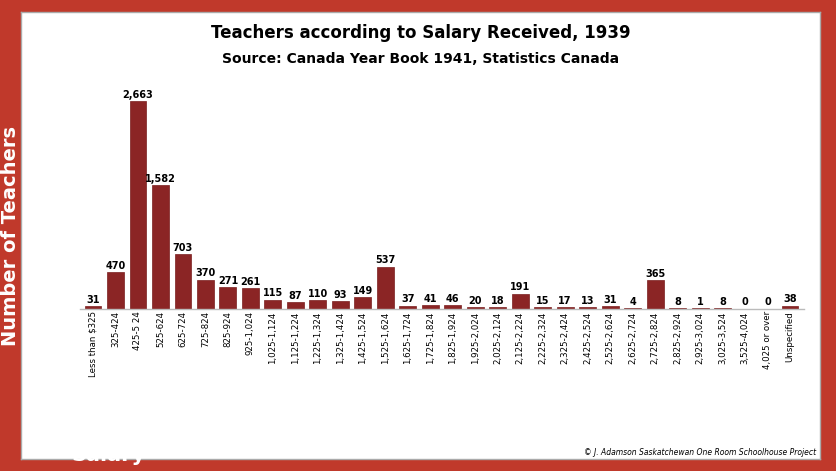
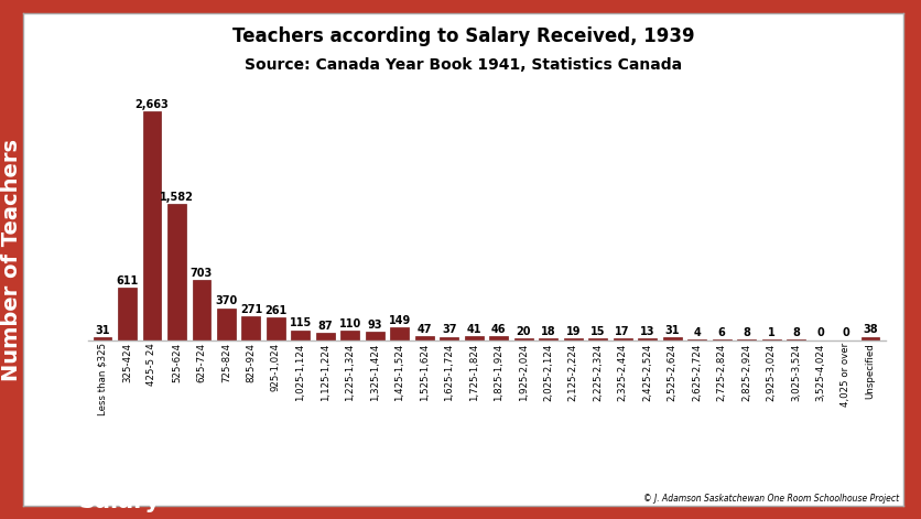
325-424: 470 -> 611
1,525-1,624: 537 -> 47
2,125-2,224: 191 -> 19
2,725-2,824: 365 -> 6
